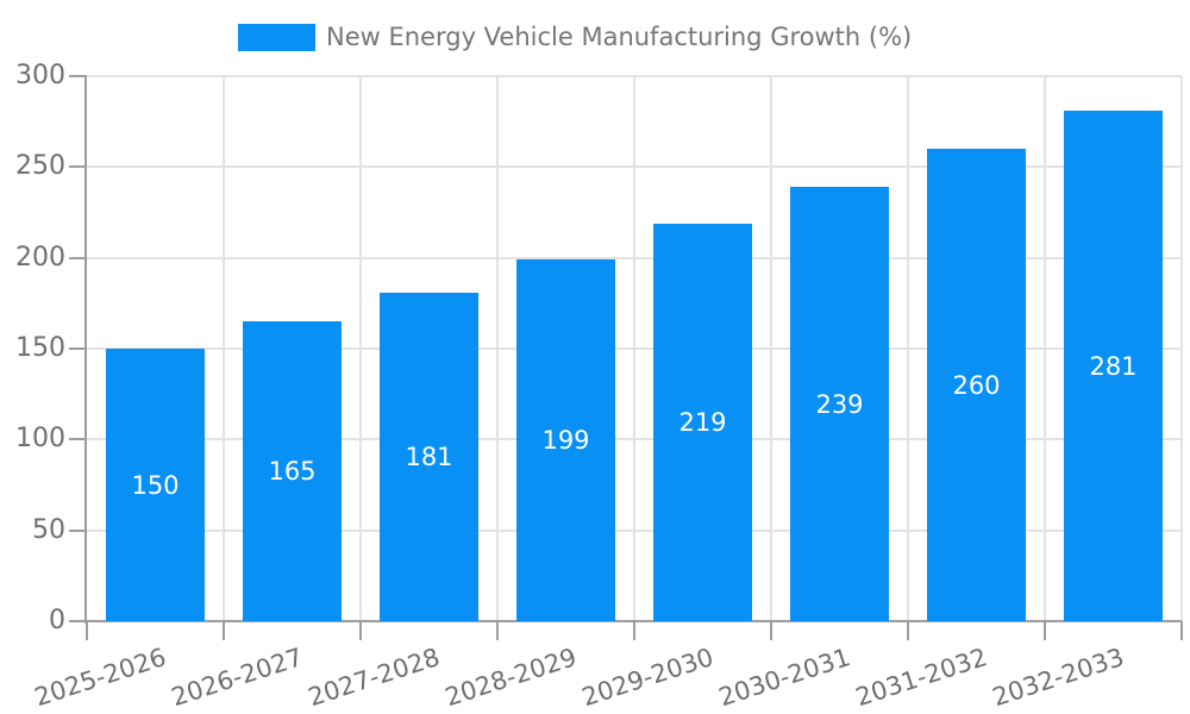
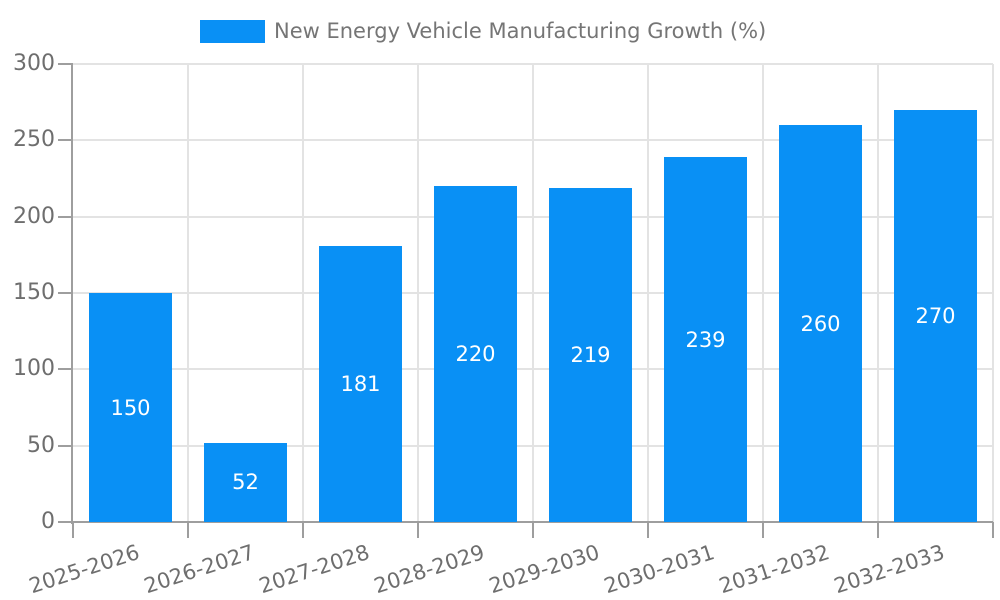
2026-2027: 165 -> 52
2028-2029: 199 -> 220
2032-2033: 281 -> 270
